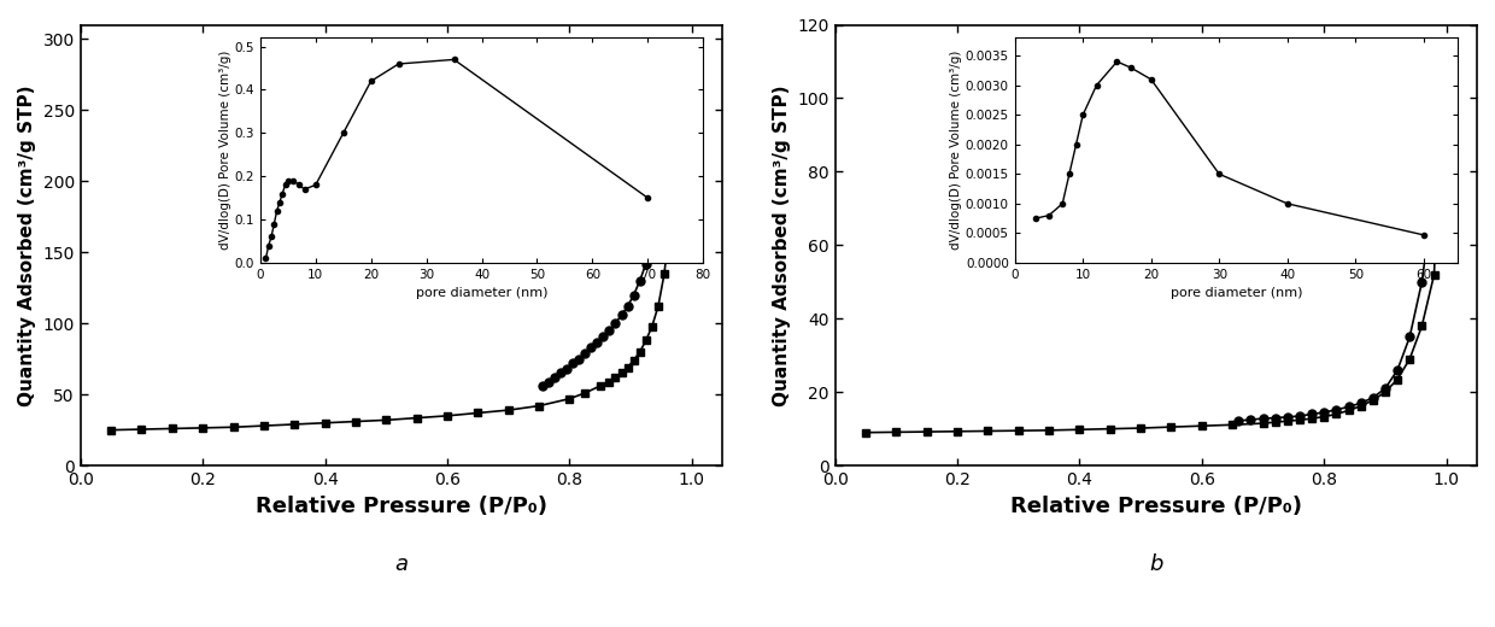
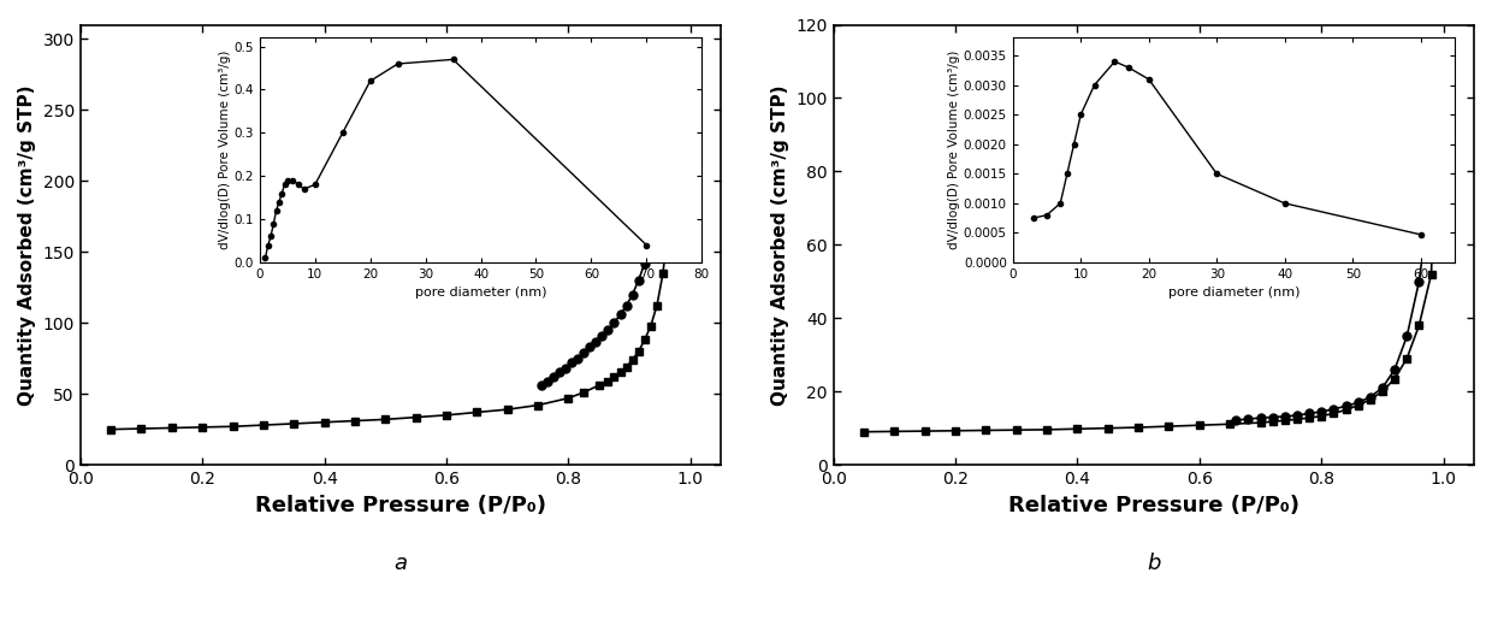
70: 0.15 -> 0.04
